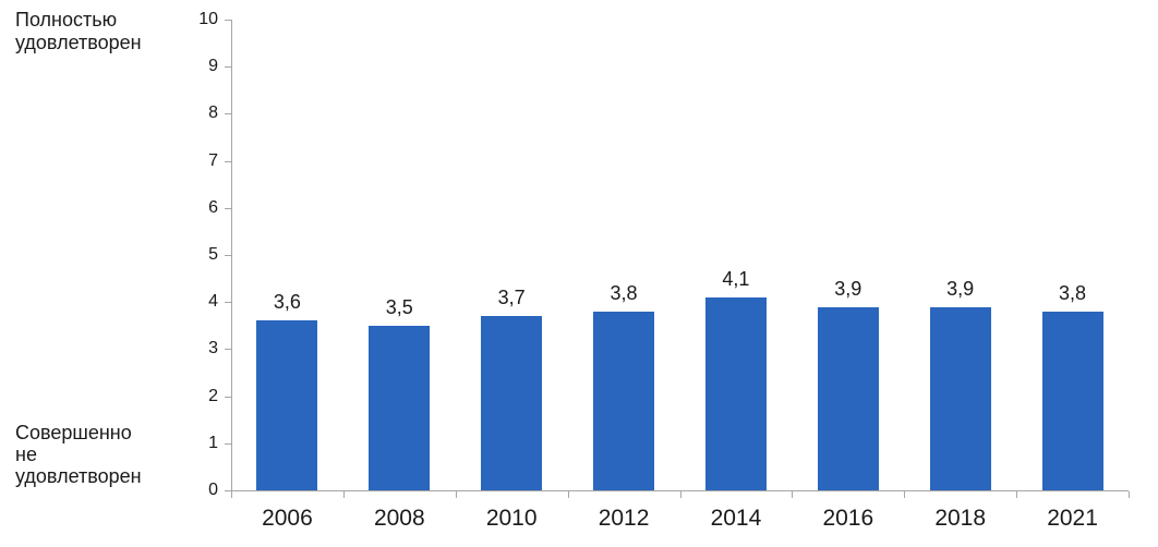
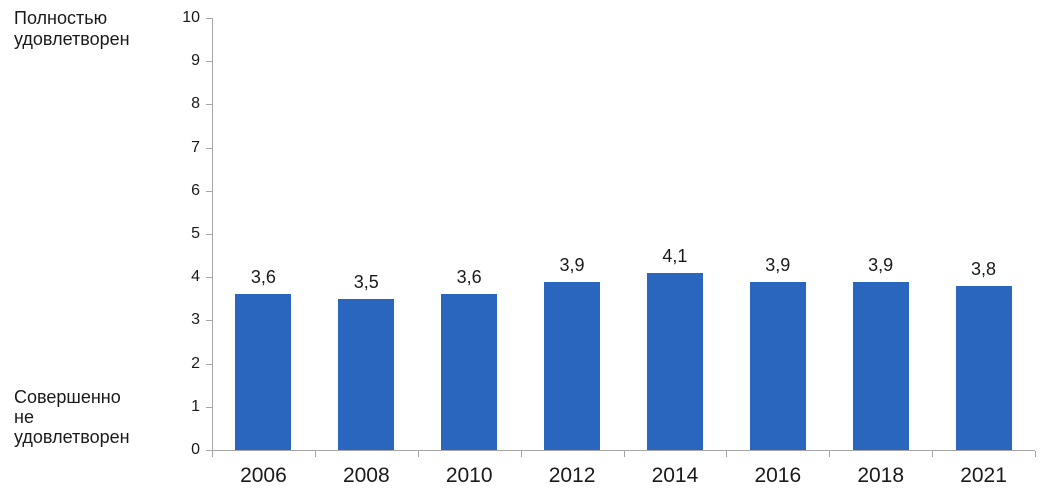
2010: 3,7 -> 3,6
2012: 3,8 -> 3,9
